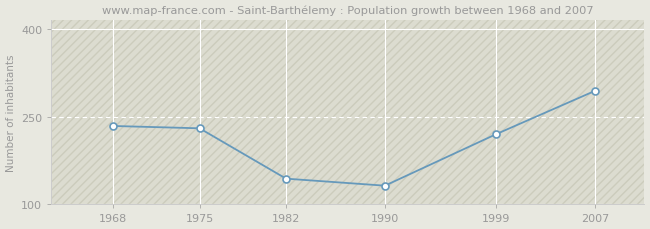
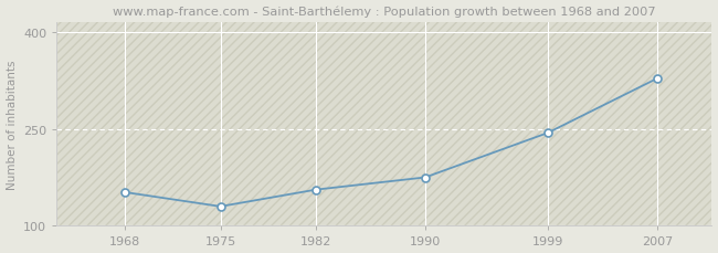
1968: 234 -> 152
1975: 230 -> 130
1982: 144 -> 156
1990: 132 -> 175
1999: 220 -> 244
2007: 294 -> 328
